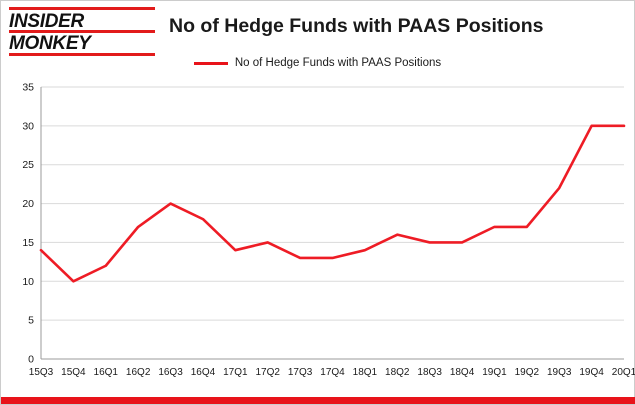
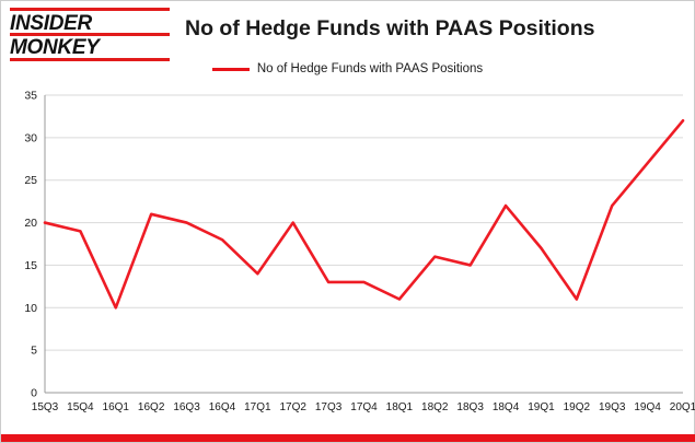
15Q3: 14 -> 20
15Q4: 10 -> 19
16Q1: 12 -> 10
16Q2: 17 -> 21
17Q2: 15 -> 20
18Q1: 14 -> 11
18Q4: 15 -> 22
19Q2: 17 -> 11
19Q4: 30 -> 27
20Q1: 30 -> 32
